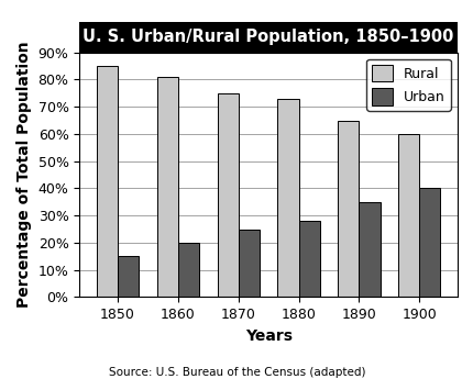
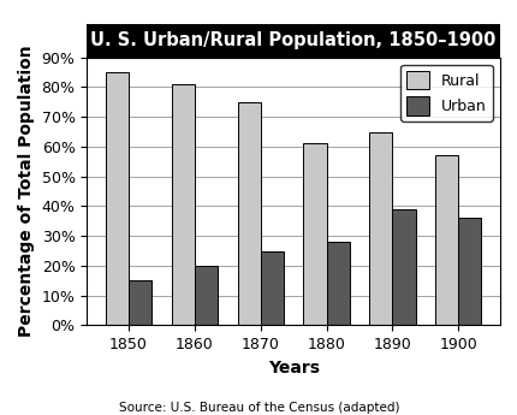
Rural/1880: 73% -> 61%
Urban/1890: 35% -> 39%
Rural/1900: 60% -> 57%
Urban/1900: 40% -> 36%
